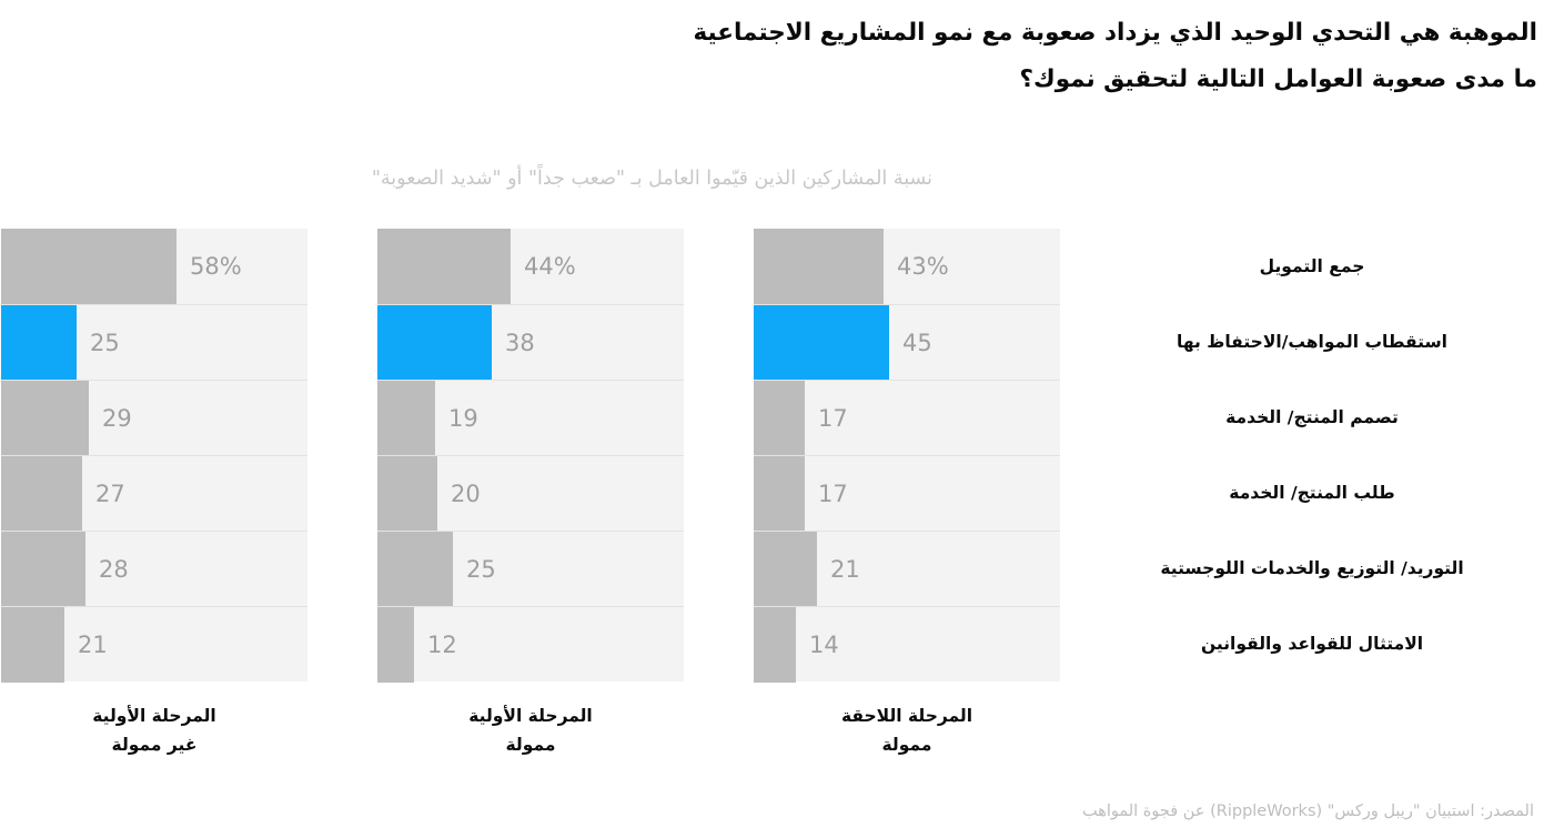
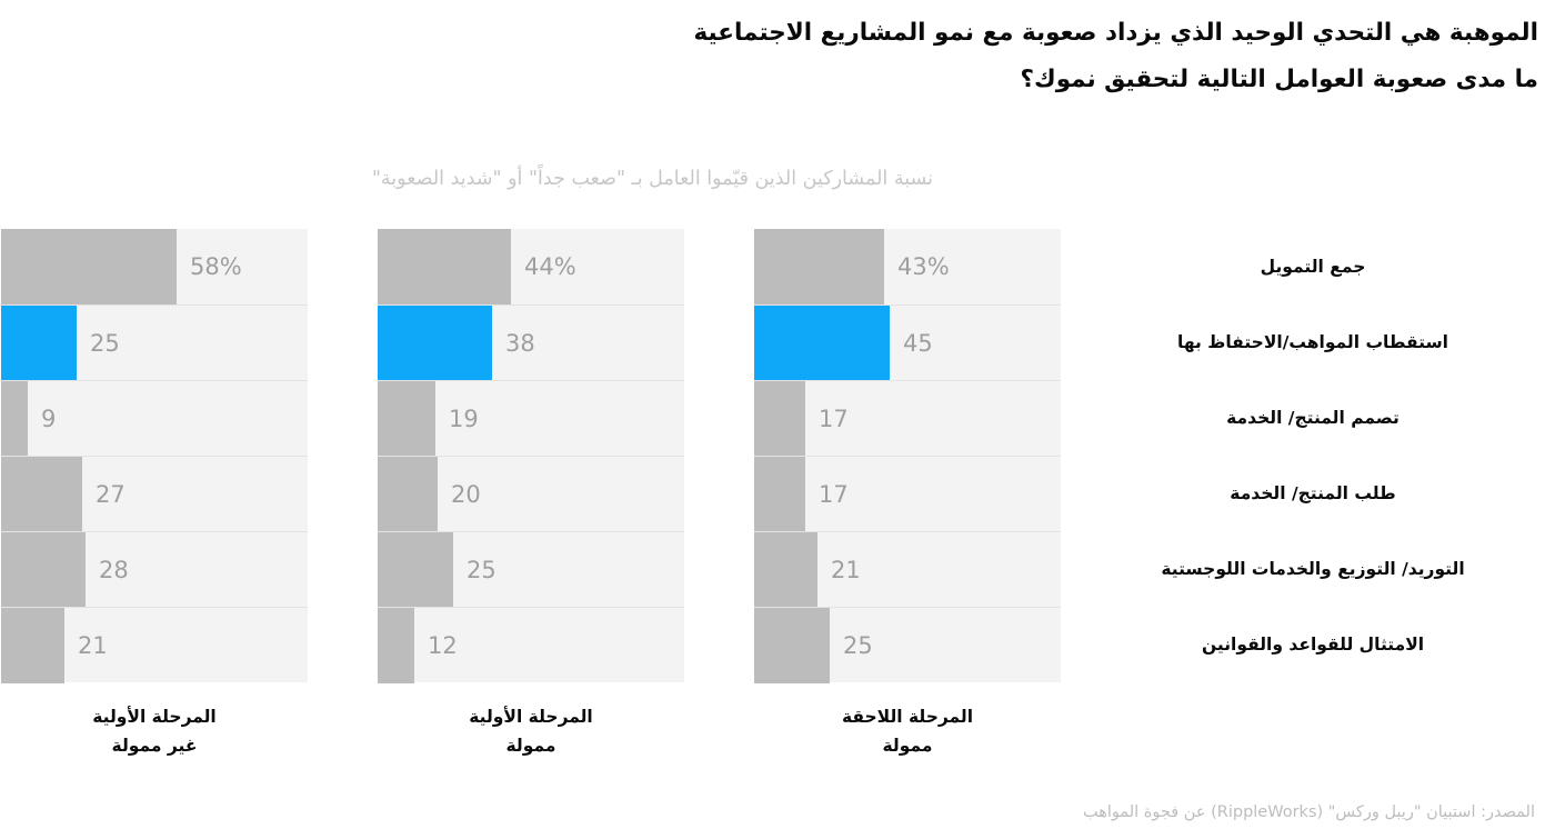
المرحلة الأولية غير ممولة/تصمم المنتج/ الخدمة: 29 -> 9
المرحلة اللاحقة ممولة/الامتثال للقواعد والقوانين: 14 -> 25
